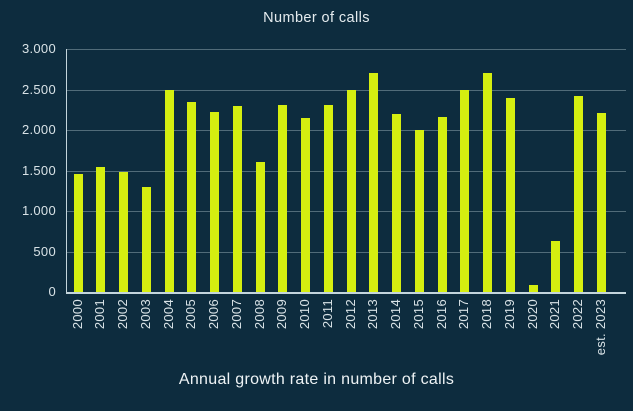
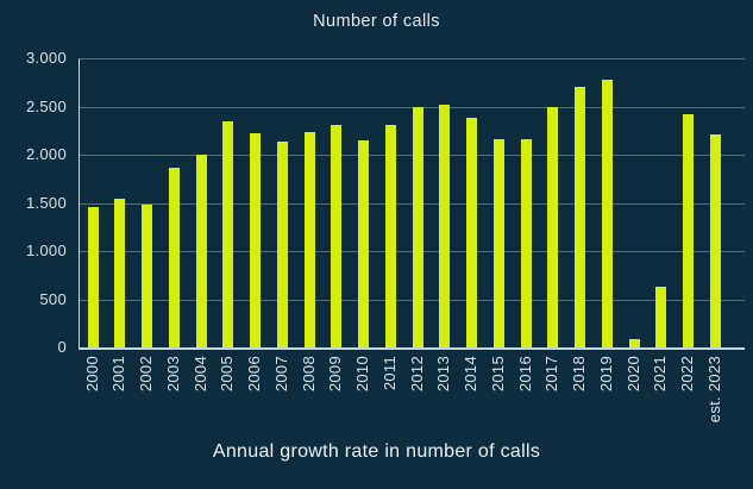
2003: 1300 -> 1900
2004: 2500 -> 2000
2007: 2300 -> 2100
2008: 1600 -> 2200
2013: 2700 -> 2500
2014: 2200 -> 2400
2015: 2000 -> 2200
2019: 2400 -> 2800
